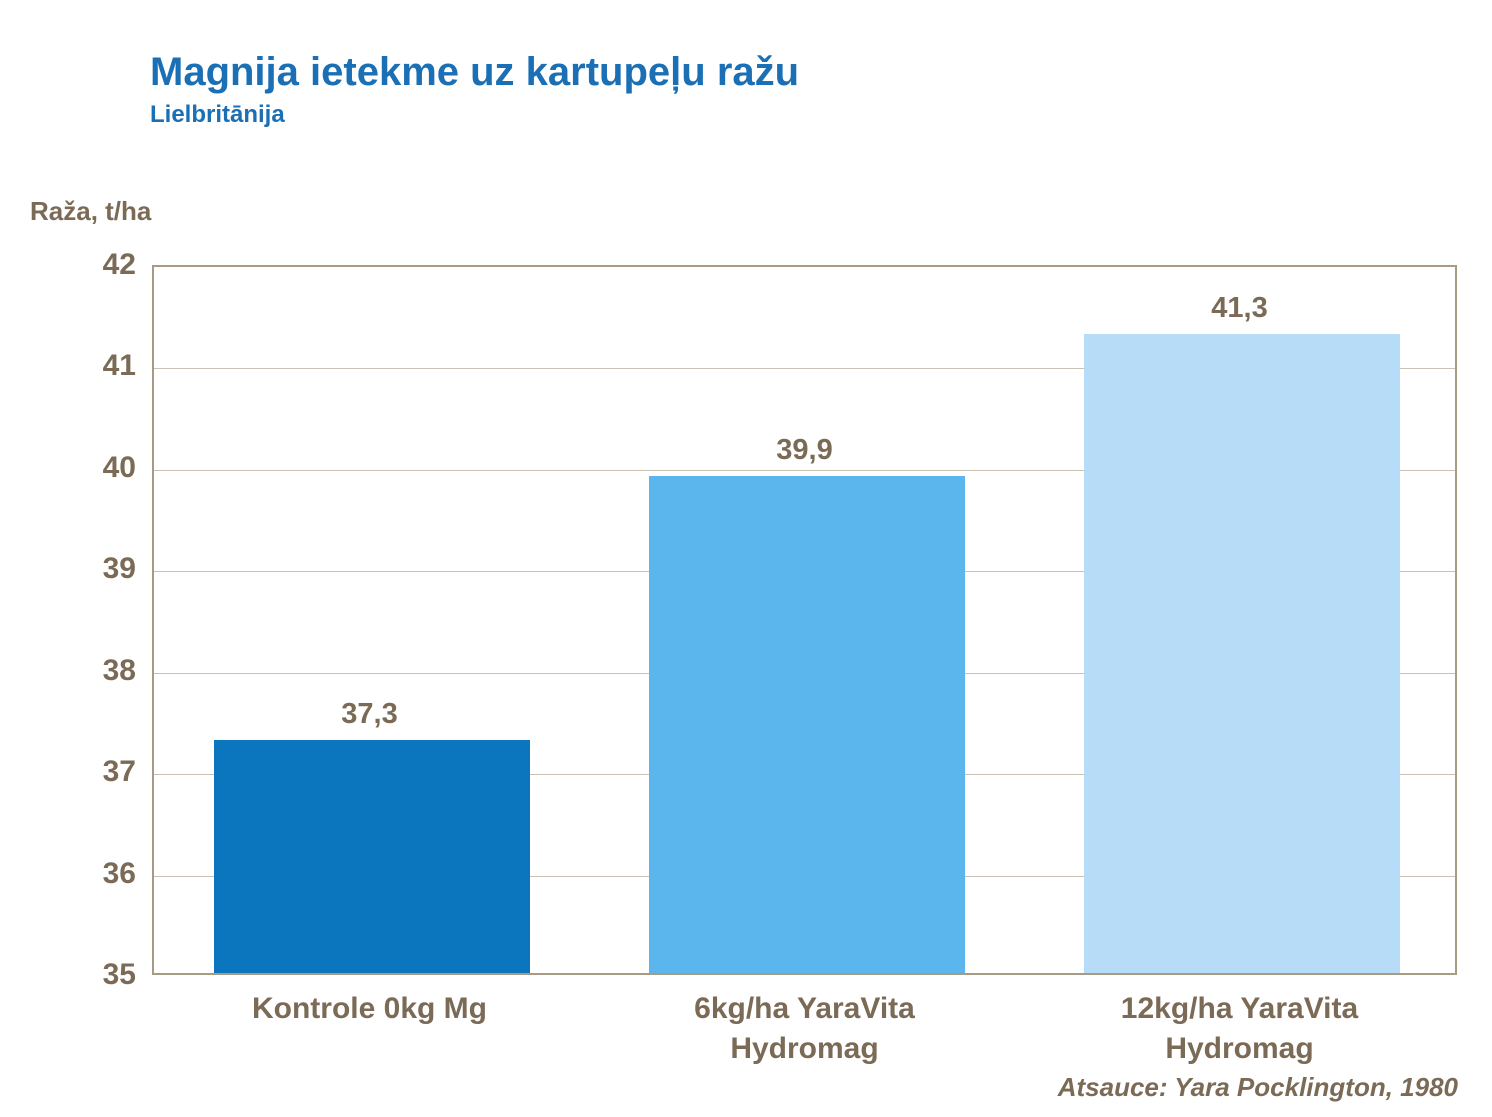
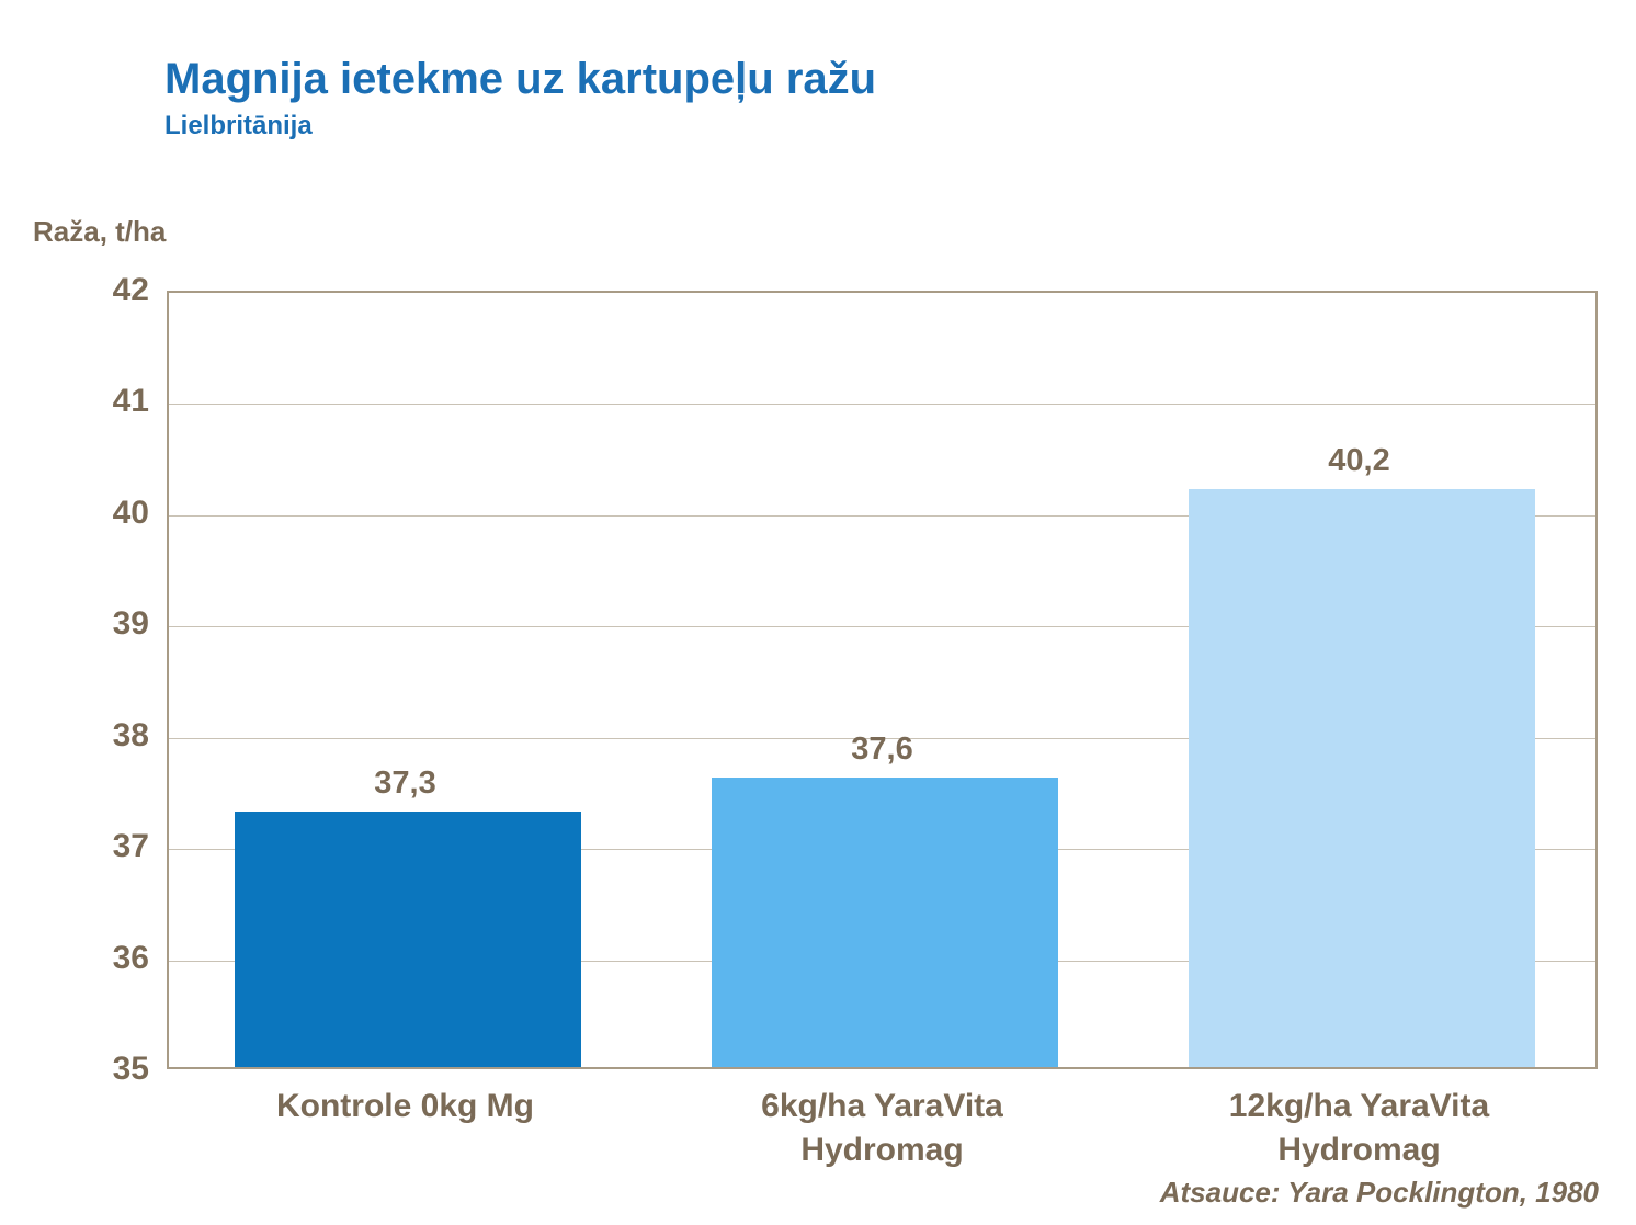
6kg/ha YaraVita Hydromag: 39,9 -> 37,6
12kg/ha YaraVita Hydromag: 41,3 -> 40,2
